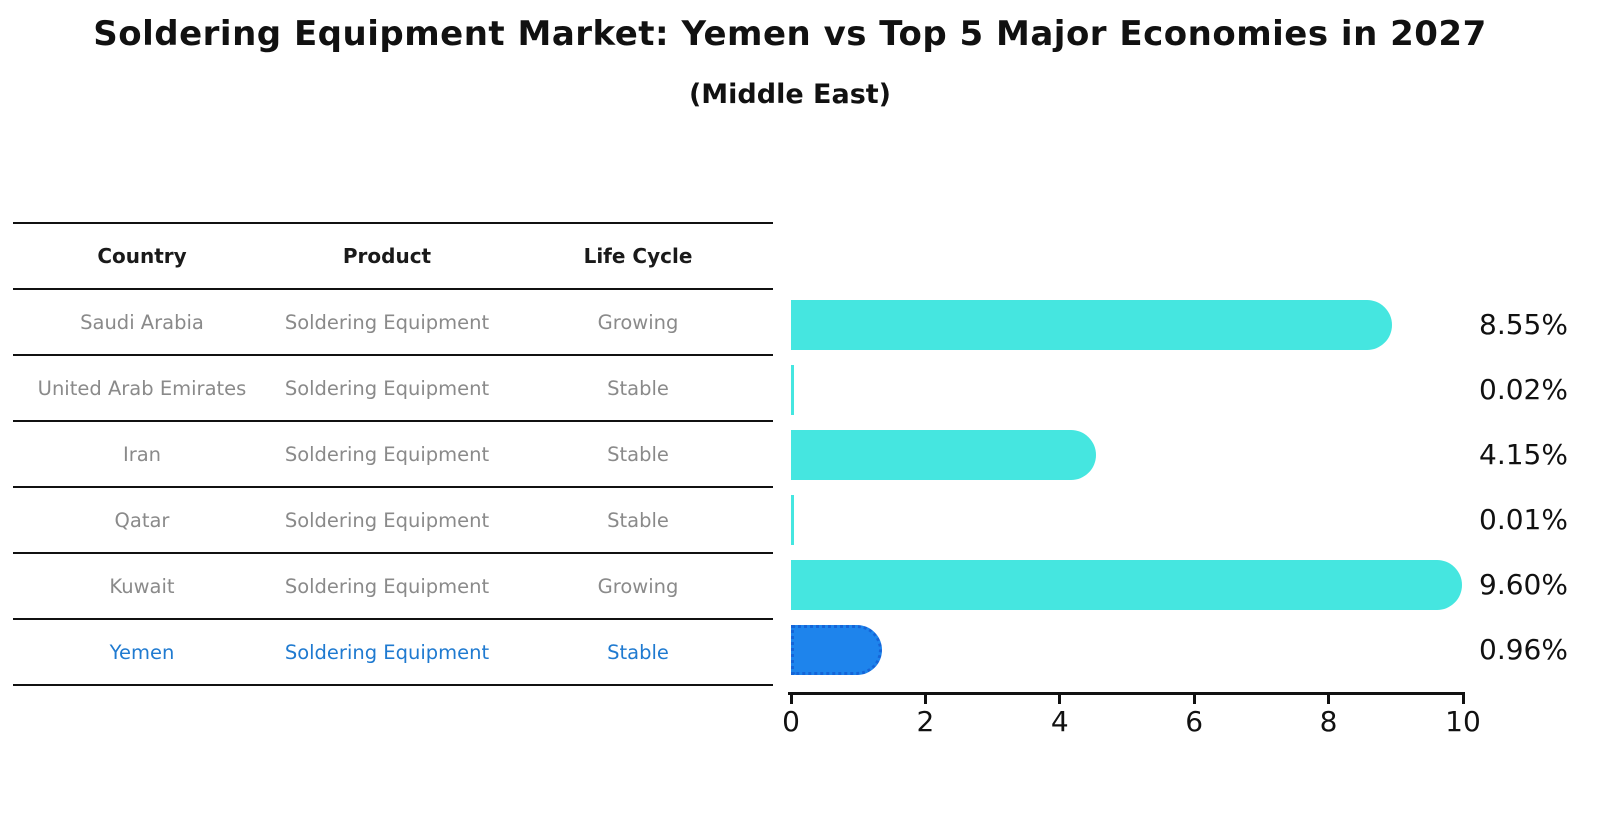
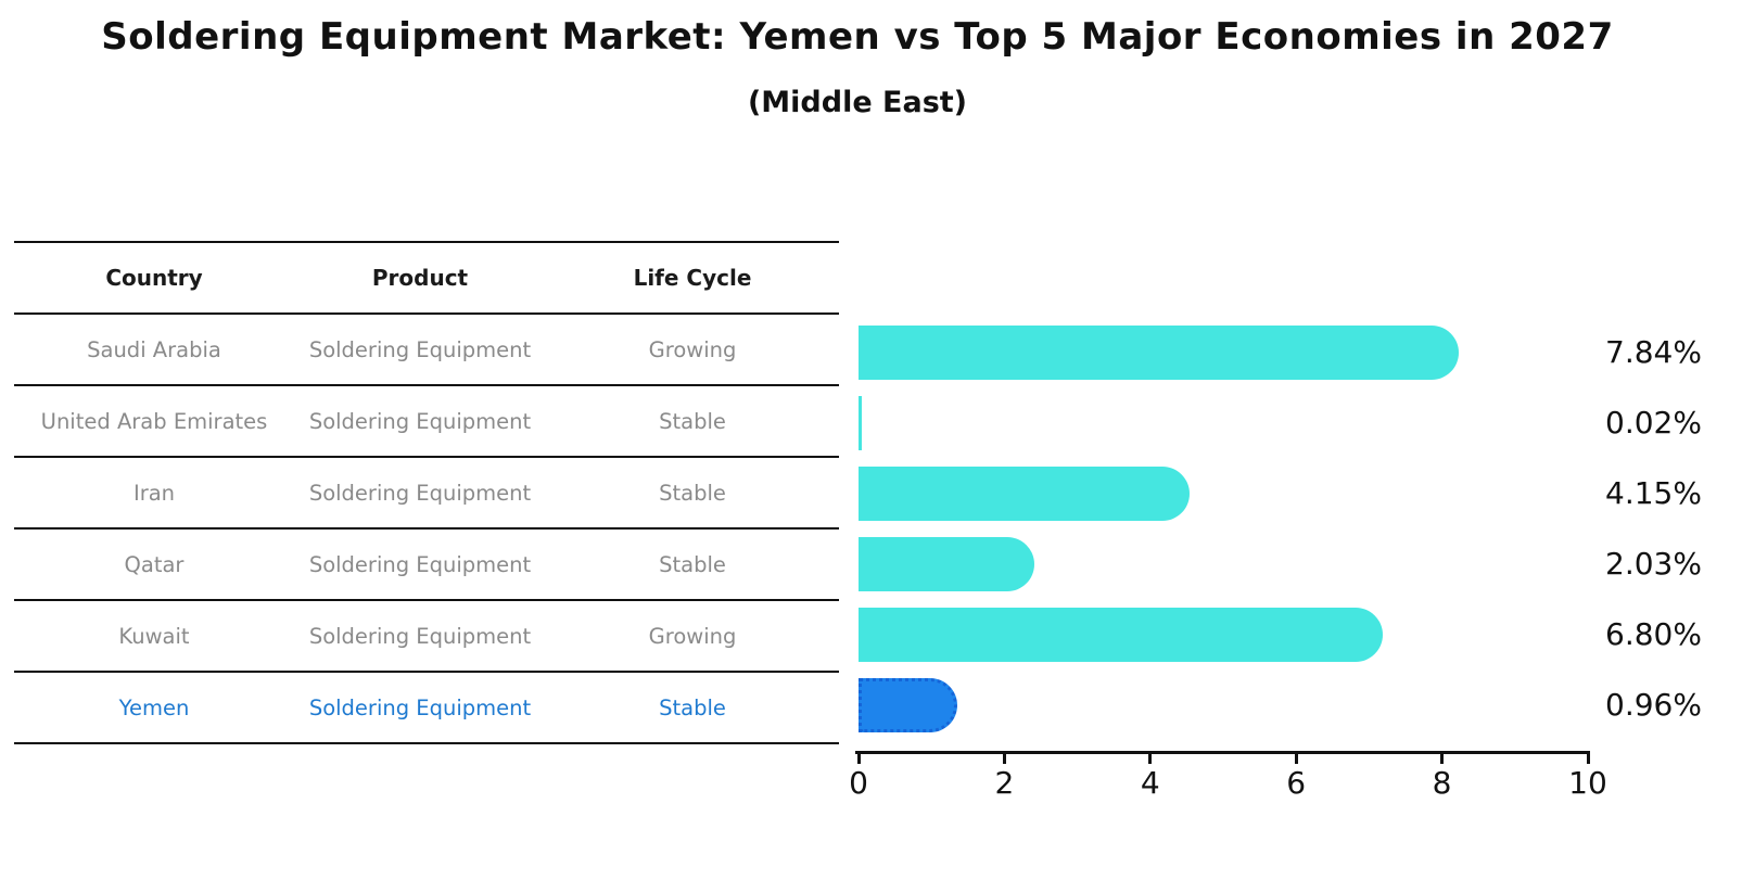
Saudi Arabia: 8.55% -> 7.84%
Qatar: 0.01% -> 2.03%
Kuwait: 9.60% -> 6.80%
